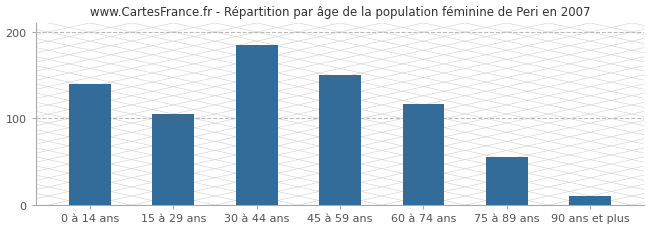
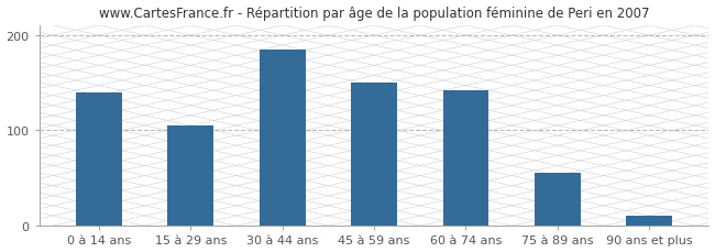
60 à 74 ans: 117 -> 142
